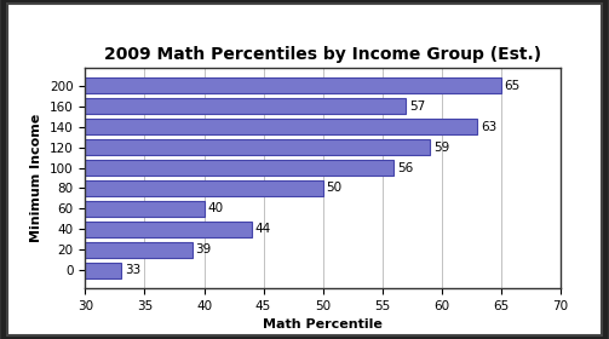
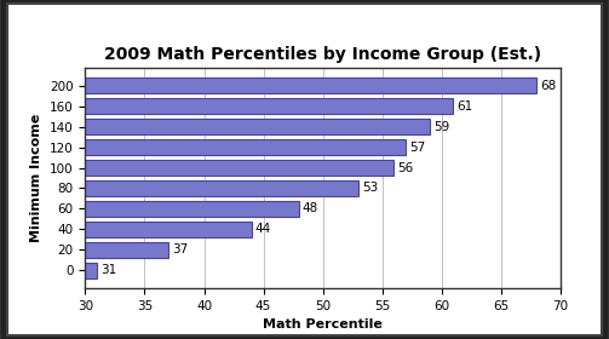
200: 65 -> 68
160: 57 -> 61
140: 63 -> 59
120: 59 -> 57
80: 50 -> 53
60: 40 -> 48
20: 39 -> 37
0: 33 -> 31
